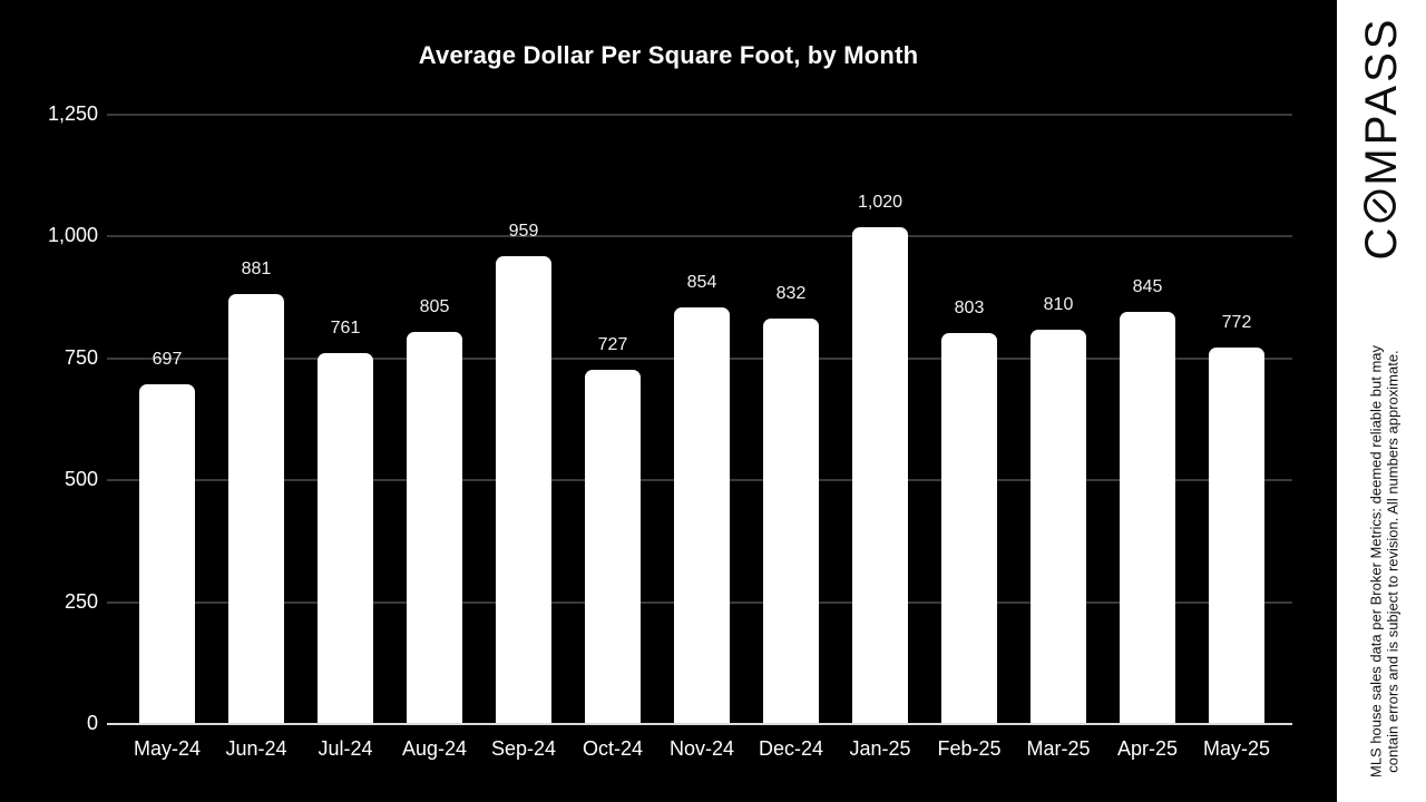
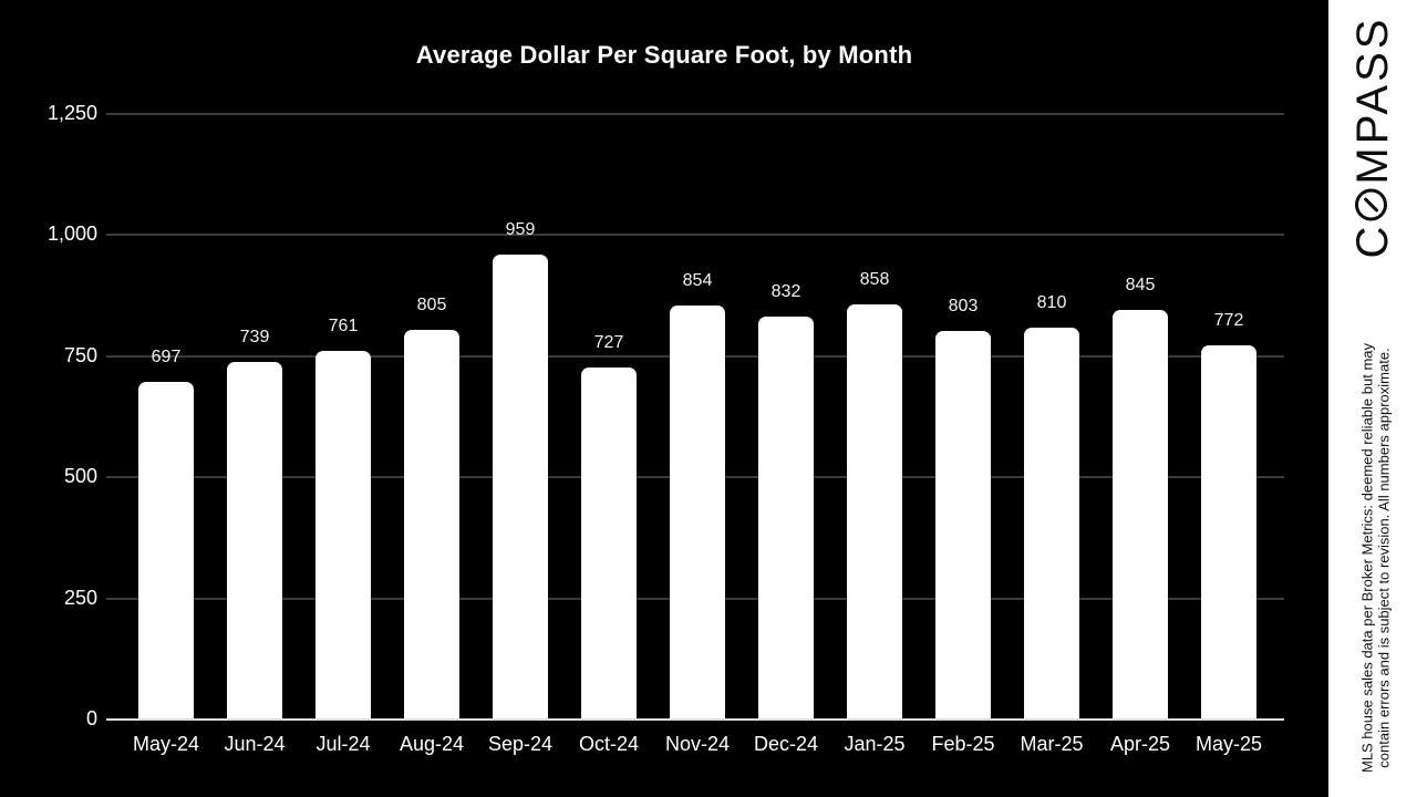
Jun-24: 881 -> 739
Jan-25: 1,020 -> 858
